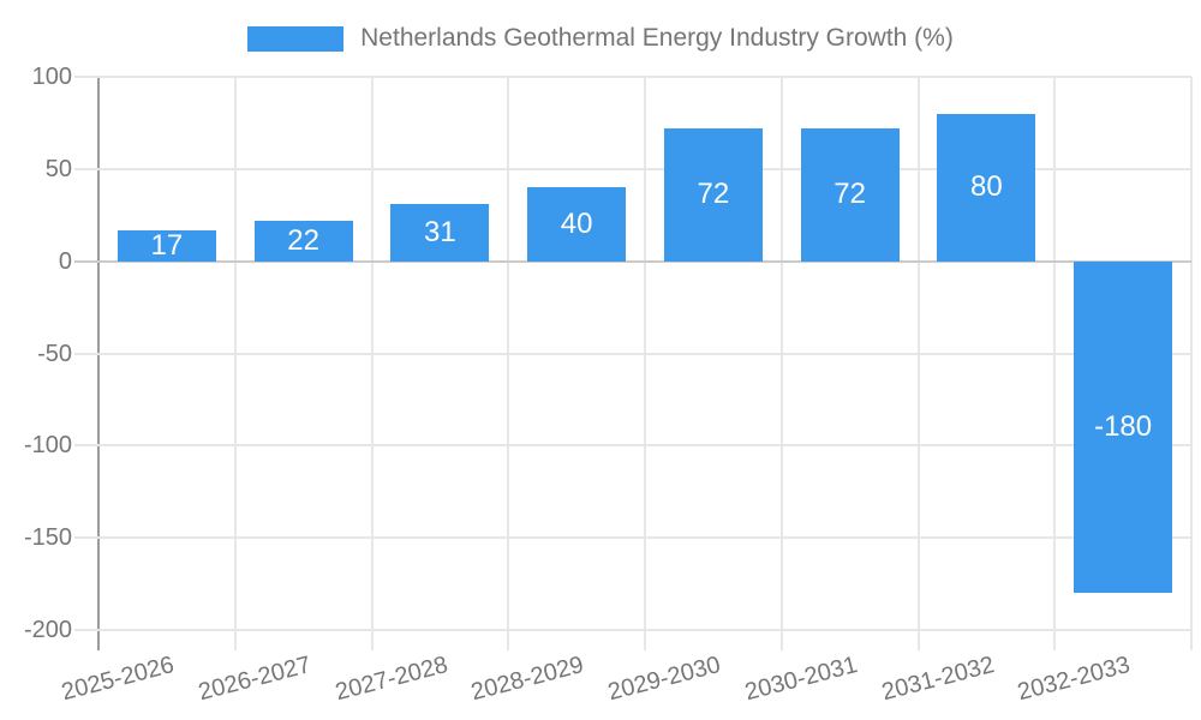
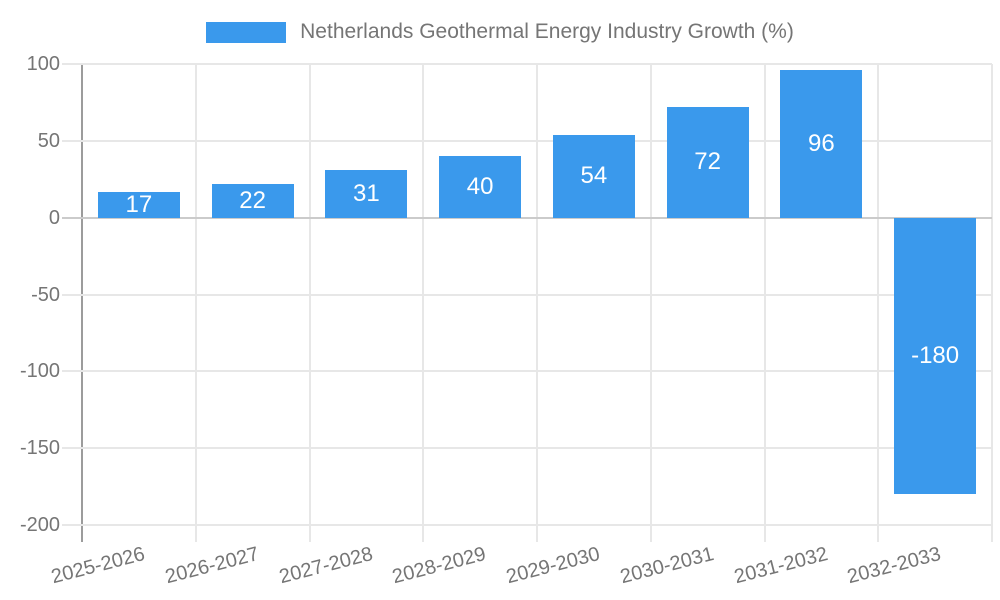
2029-2030: 72 -> 54
2031-2032: 80 -> 96
